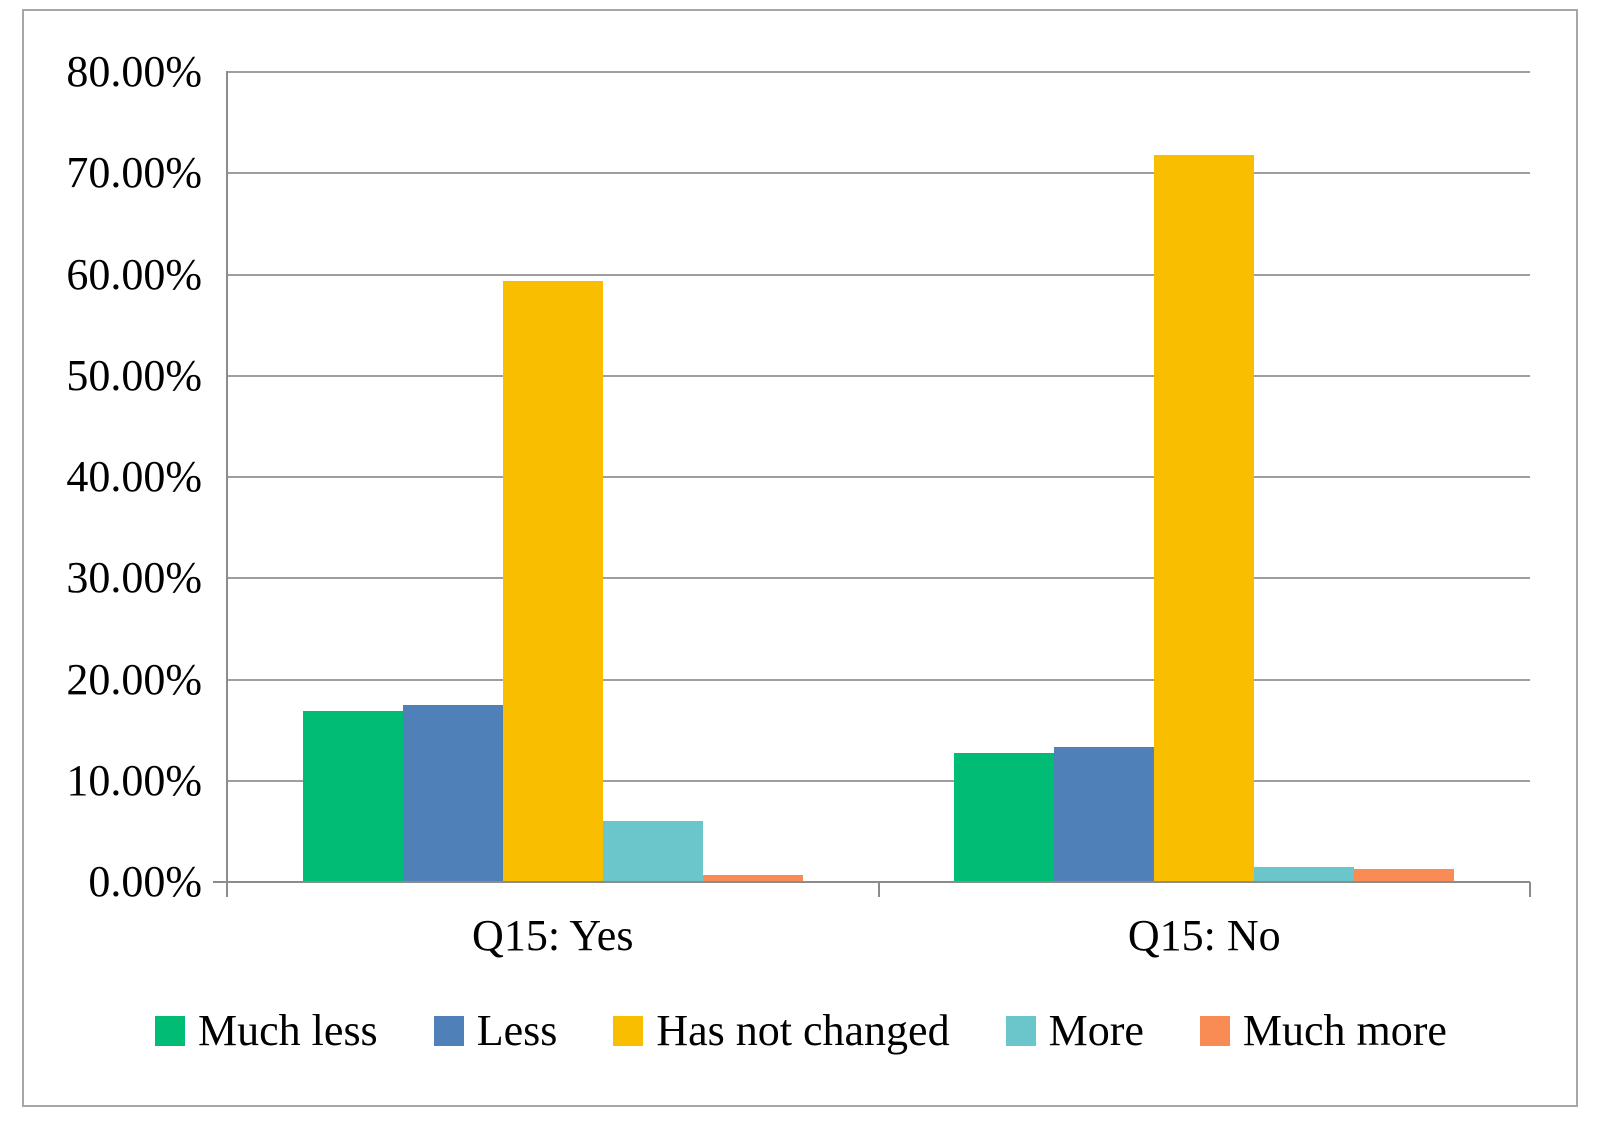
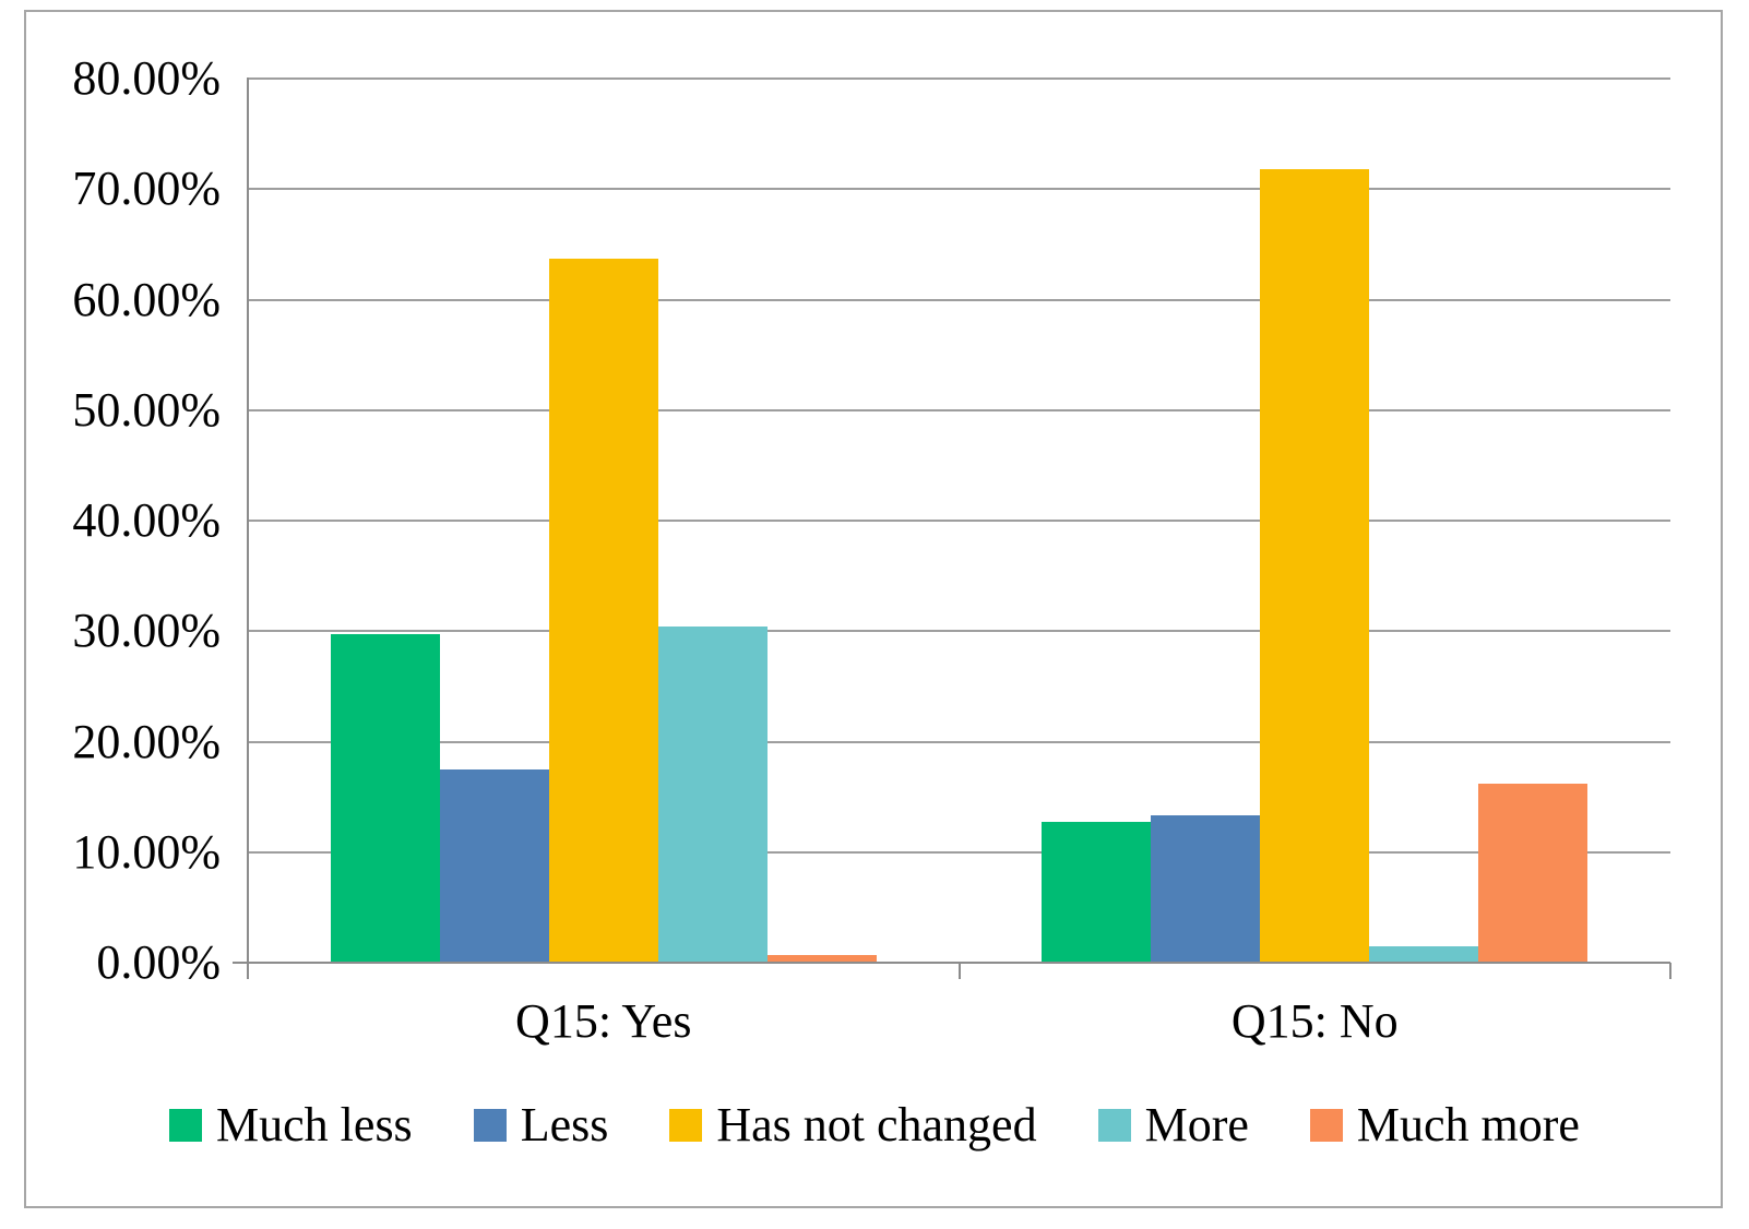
Much less/Q15: Yes: 16.8% -> 29.6%
Has not changed/Q15: Yes: 59.3% -> 63.6%
More/Q15: Yes: 5.9% -> 30.3%
Much more/Q15: No: 1.2% -> 16.1%
